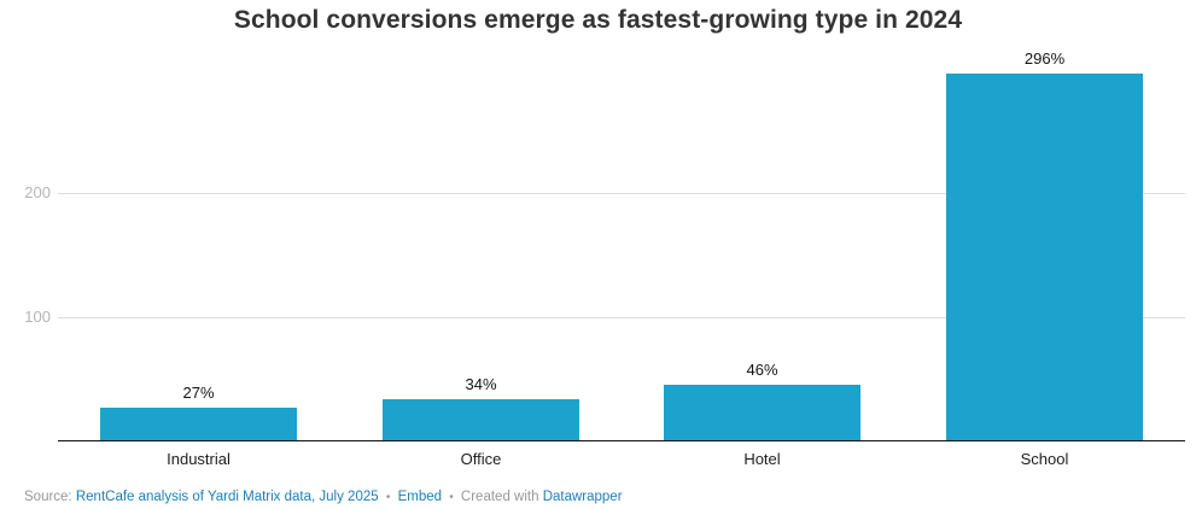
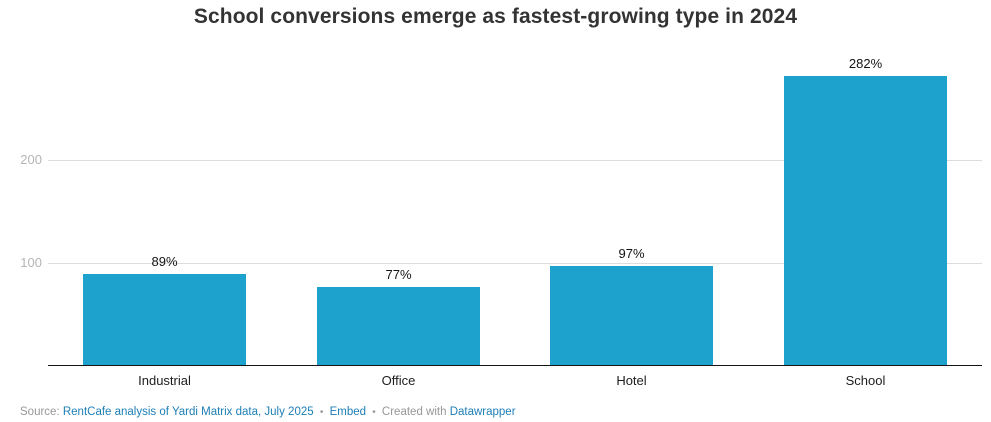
Industrial: 27% -> 89%
Office: 34% -> 77%
Hotel: 46% -> 97%
School: 296% -> 282%
